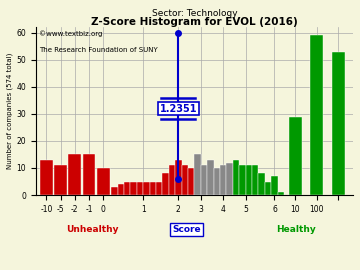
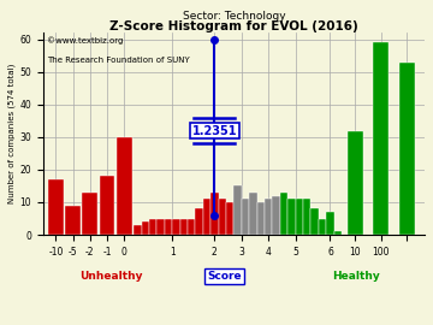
-10: 13 -> 17
-5: 11 -> 9
-2: 15 -> 13
-1: 15 -> 18
0: 10 -> 30
10: 29 -> 32
